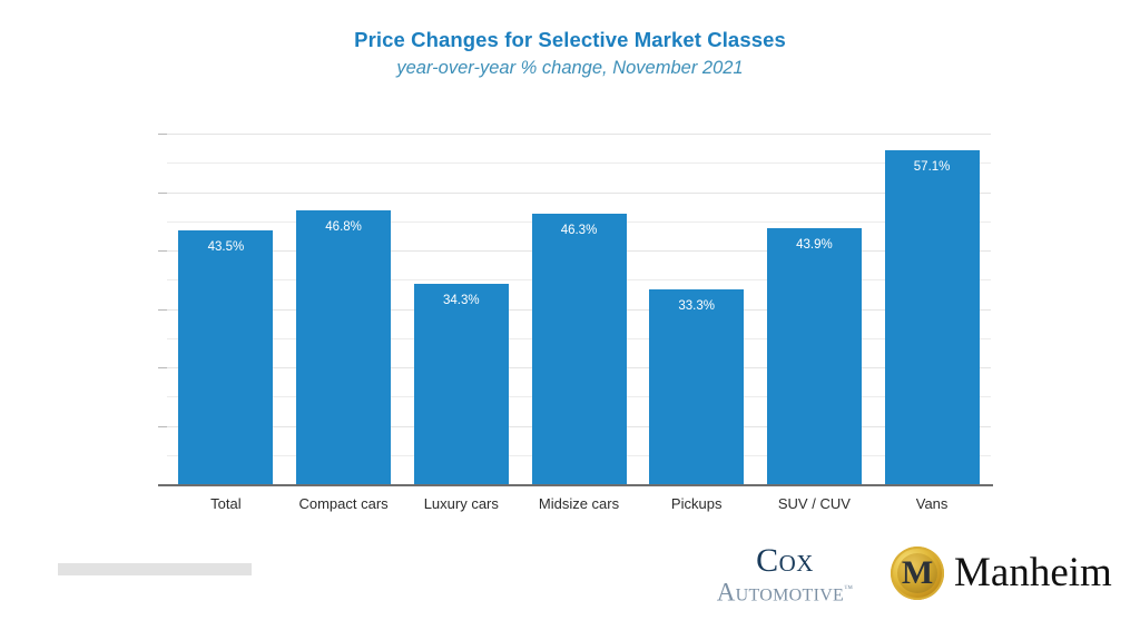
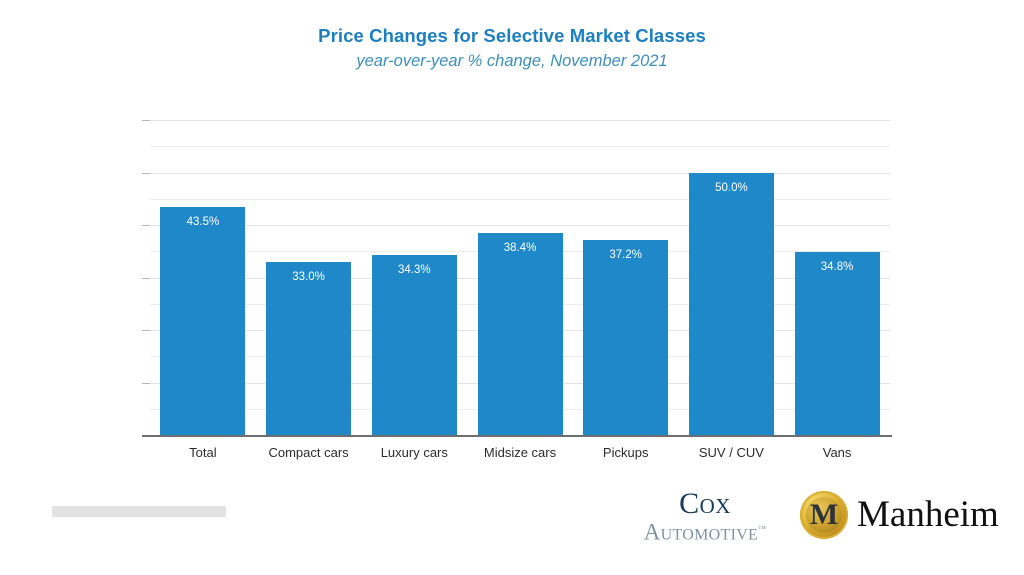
Compact cars: 46.8% -> 33.0%
Midsize cars: 46.3% -> 38.4%
Pickups: 33.3% -> 37.2%
SUV / CUV: 43.9% -> 50.0%
Vans: 57.1% -> 34.8%
